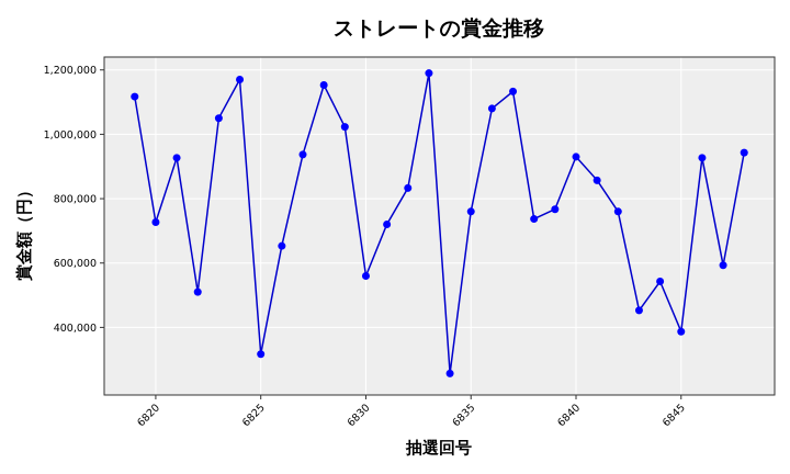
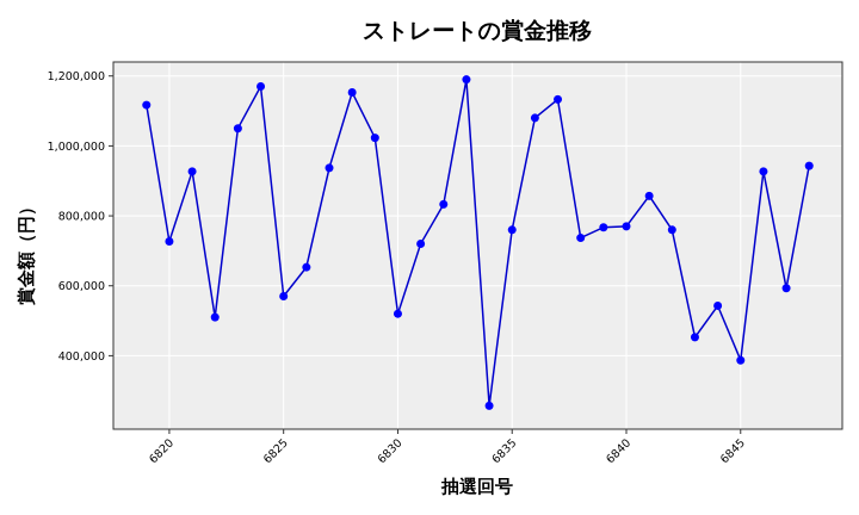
6825: 320000 -> 570000
6830: 560000 -> 520000
6840: 930000 -> 770000
